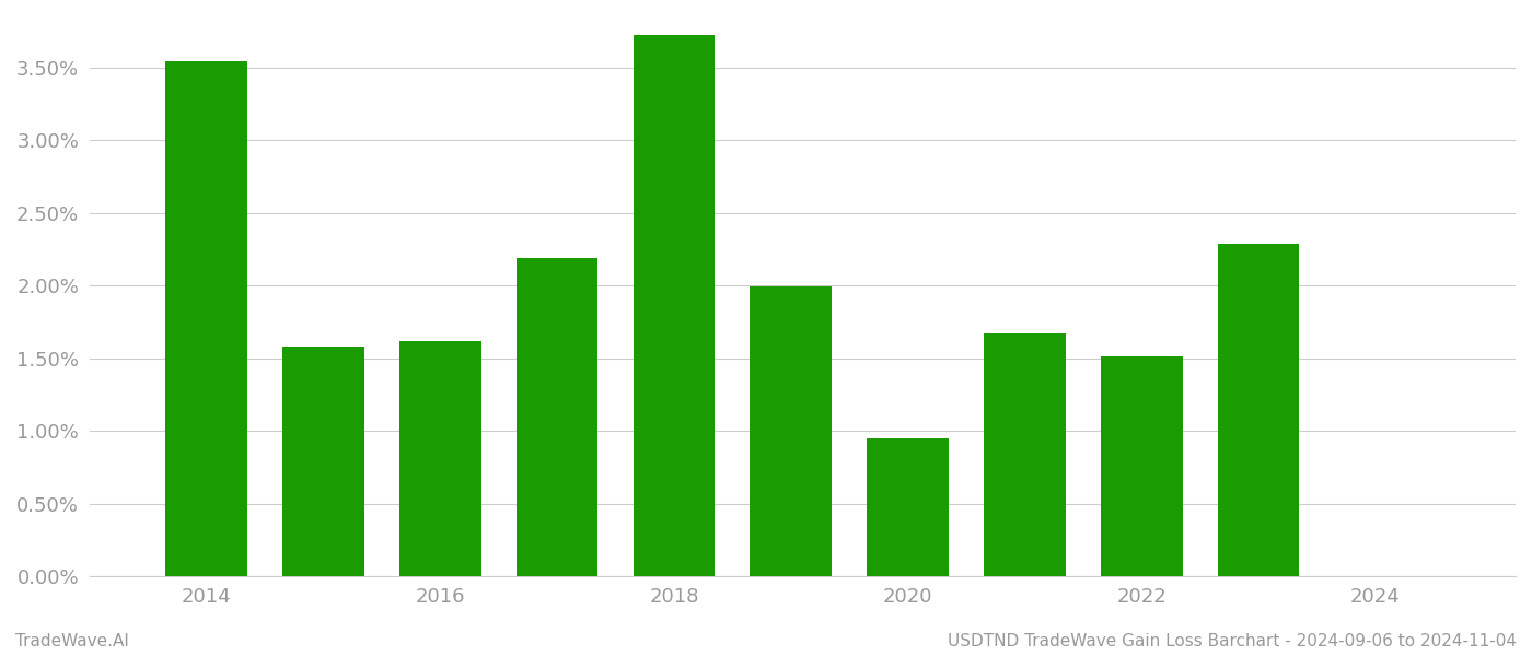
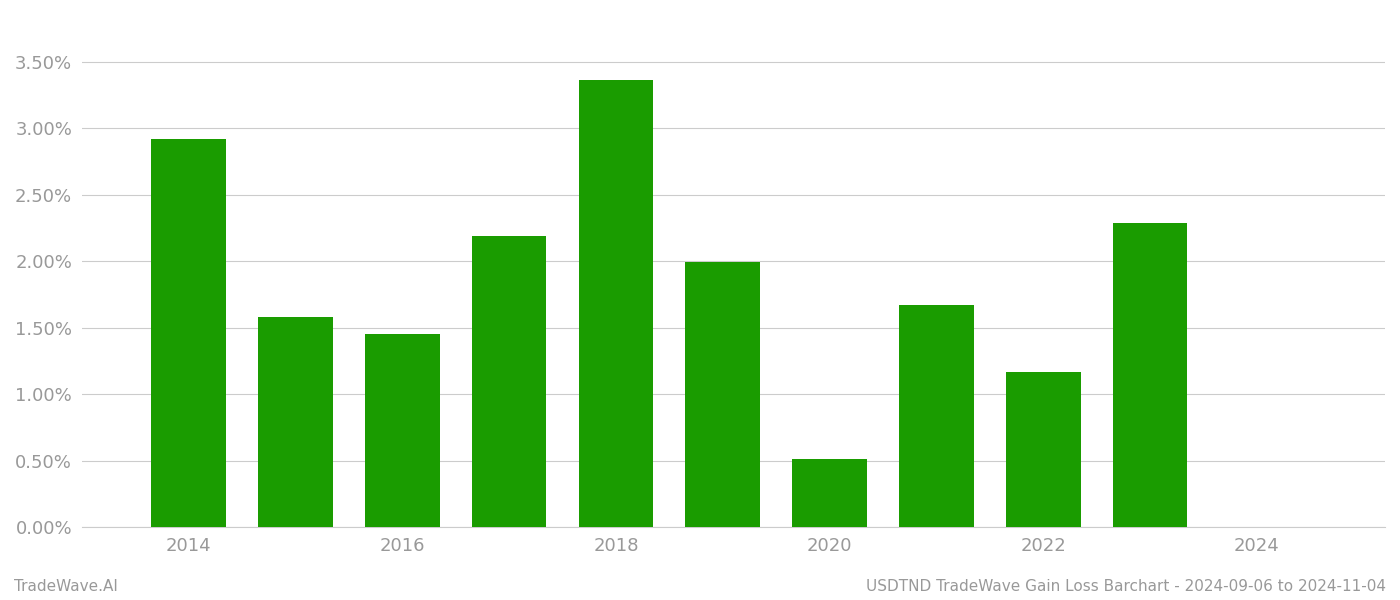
2014: 3.54% -> 2.92%
2016: 1.62% -> 1.45%
2018: 3.72% -> 3.36%
2020: 0.95% -> 0.51%
2022: 1.51% -> 1.17%
